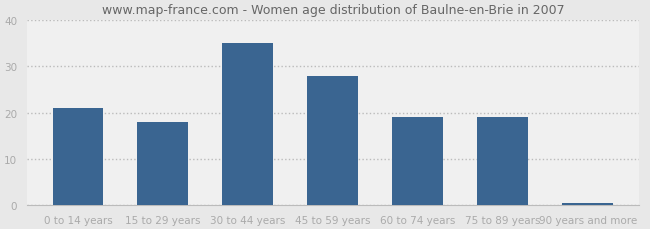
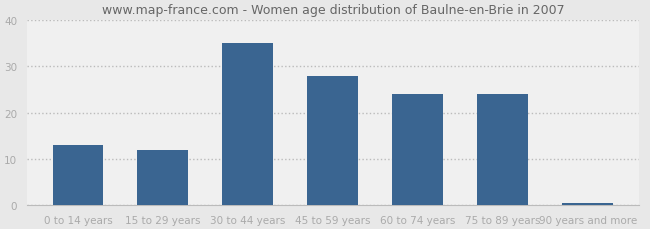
0 to 14 years: 21.0 -> 13.0
15 to 29 years: 18.0 -> 12.0
60 to 74 years: 19.0 -> 24.0
75 to 89 years: 19.0 -> 24.0
